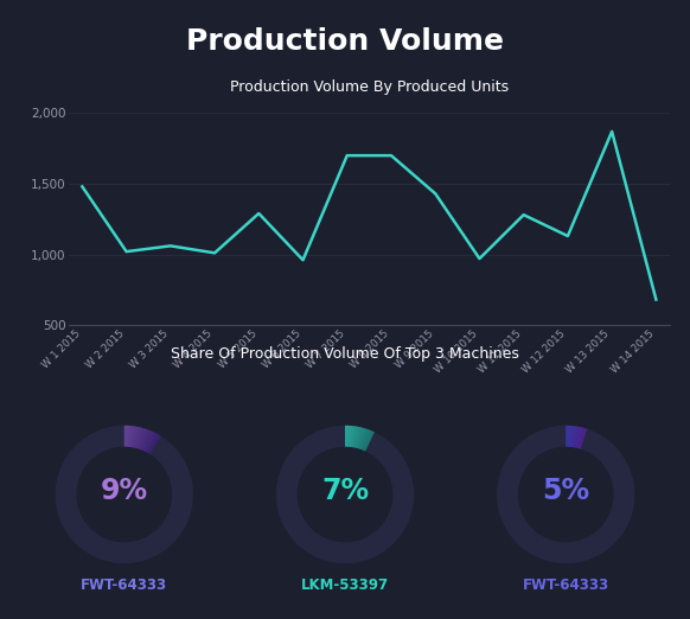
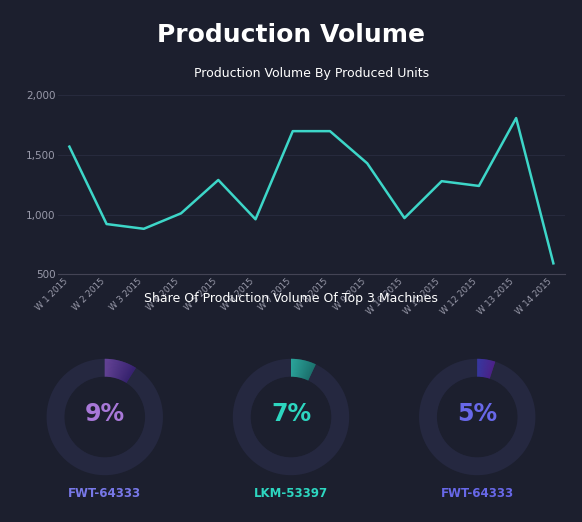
W 1 2015: 1,480 -> 1,570
W 2 2015: 1,020 -> 920
W 3 2015: 1,060 -> 880
W 12 2015: 1,130 -> 1,240
W 13 2015: 1,870 -> 1,810
W 14 2015: 680 -> 590
